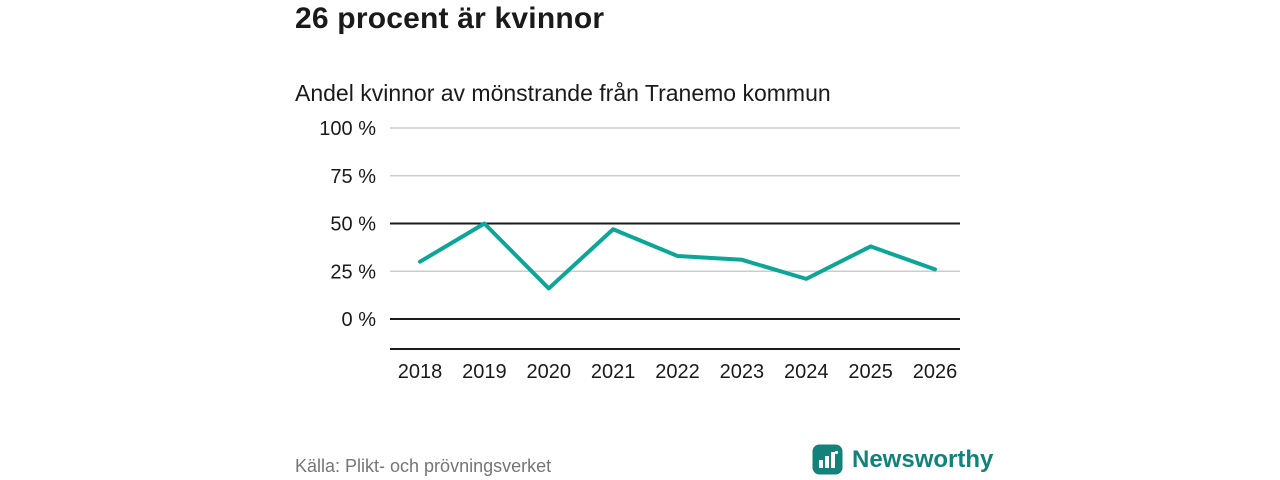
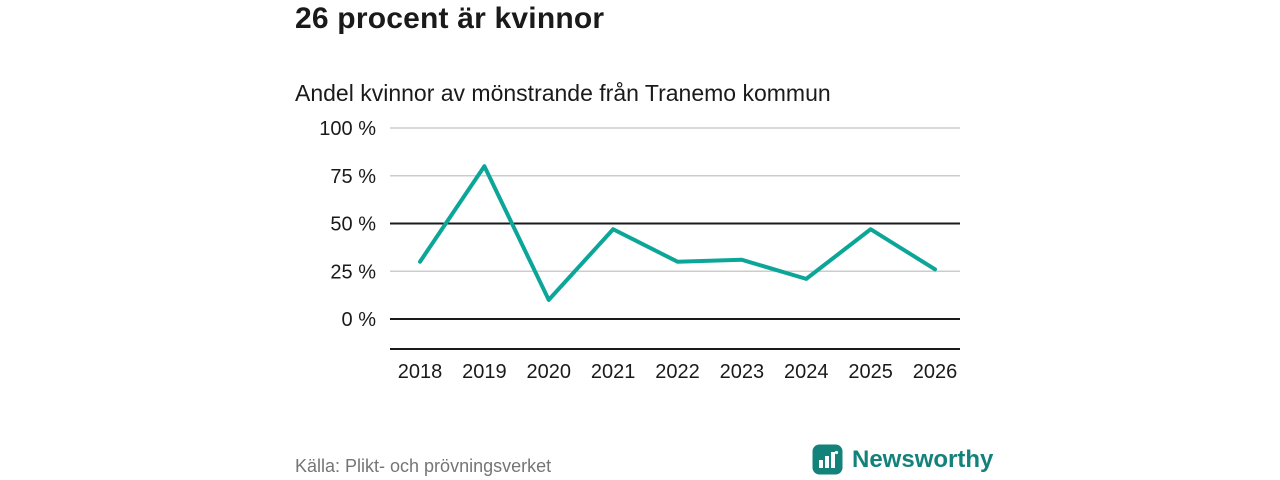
2019: 50% -> 80%
2020: 16% -> 10%
2022: 33% -> 30%
2025: 38% -> 47%
